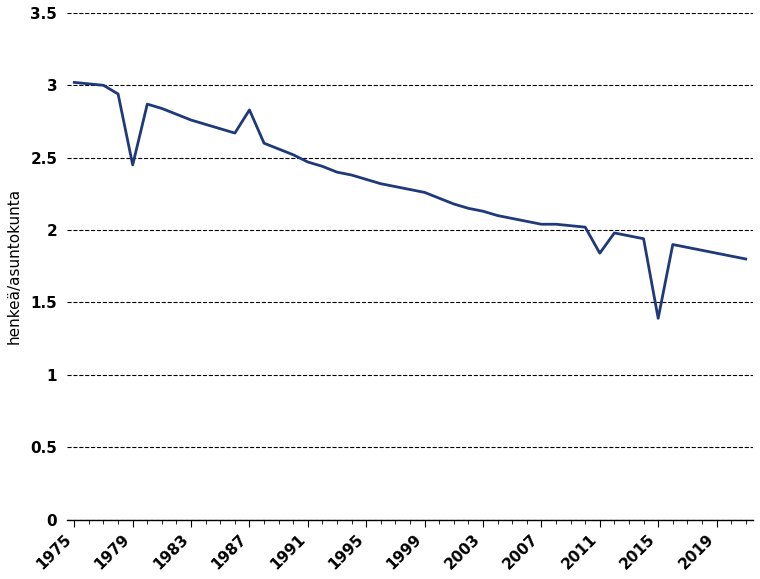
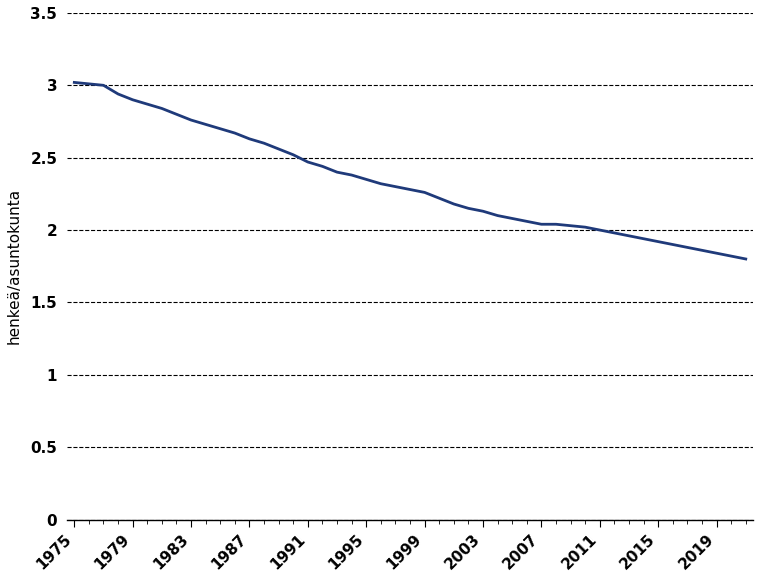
1979: 2.45 -> 2.90
1987: 2.83 -> 2.63
2011: 1.84 -> 2.00
2015: 1.39 -> 1.92
